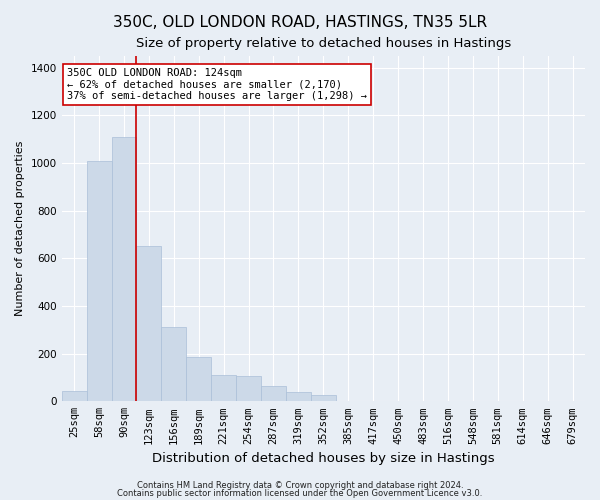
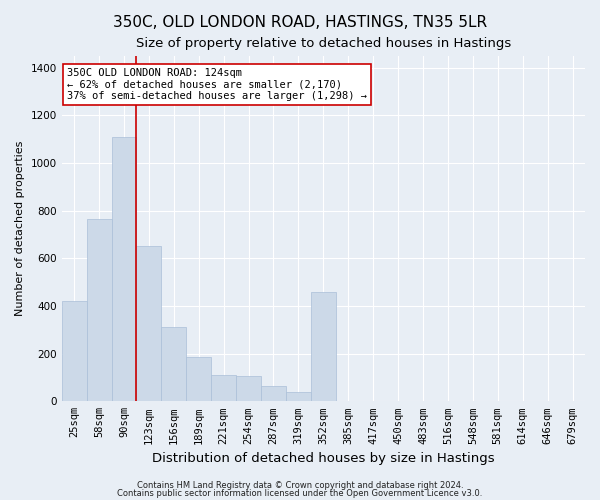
25sqm: 45 -> 420
58sqm: 1010 -> 765
352sqm: 25 -> 460
